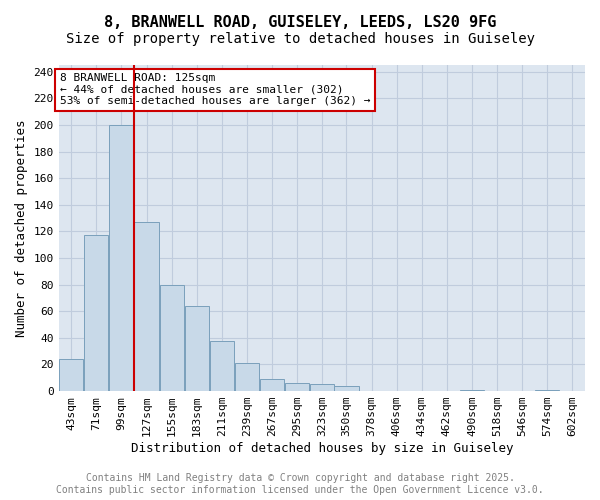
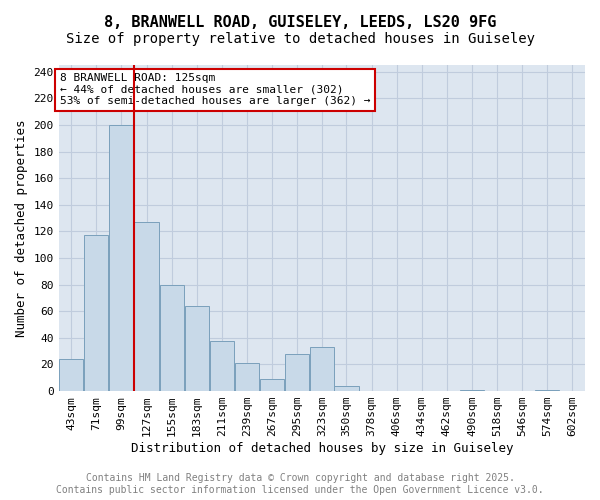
295sqm: 6 -> 28
323sqm: 5 -> 33
